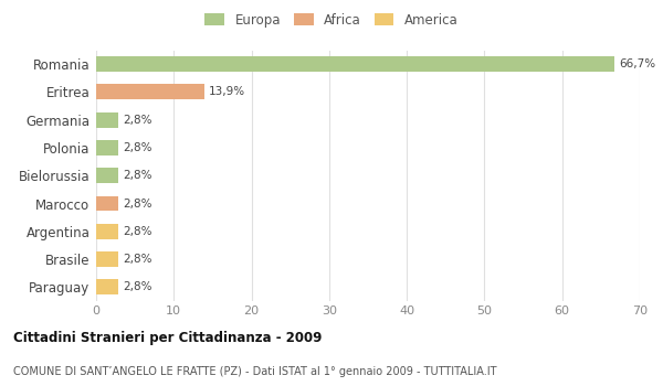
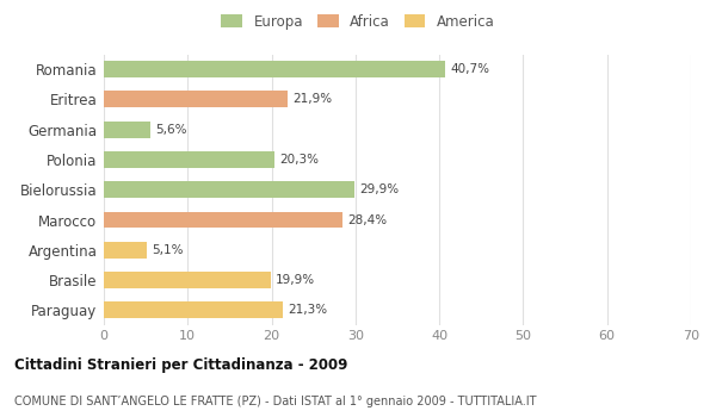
Romania: 66,7% -> 40,7%
Eritrea: 13,9% -> 21,9%
Germania: 2,8% -> 5,6%
Polonia: 2,8% -> 20,3%
Bielorussia: 2,8% -> 29,9%
Marocco: 2,8% -> 28,4%
Argentina: 2,8% -> 5,1%
Brasile: 2,8% -> 19,9%
Paraguay: 2,8% -> 21,3%
